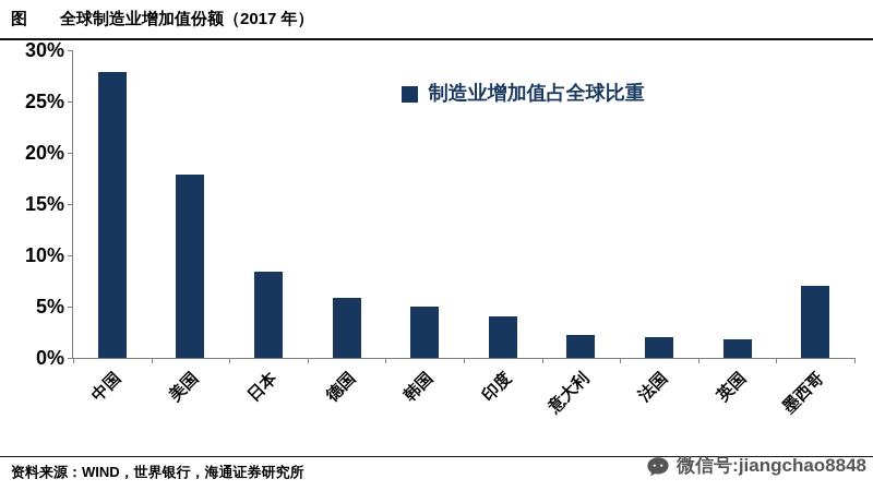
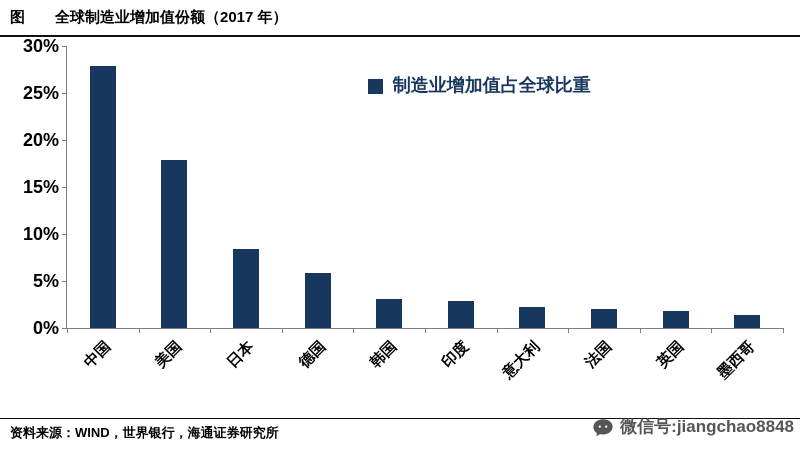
韩国: 5% -> 3%
印度: 4% -> 3%
墨西哥: 7% -> 1%
